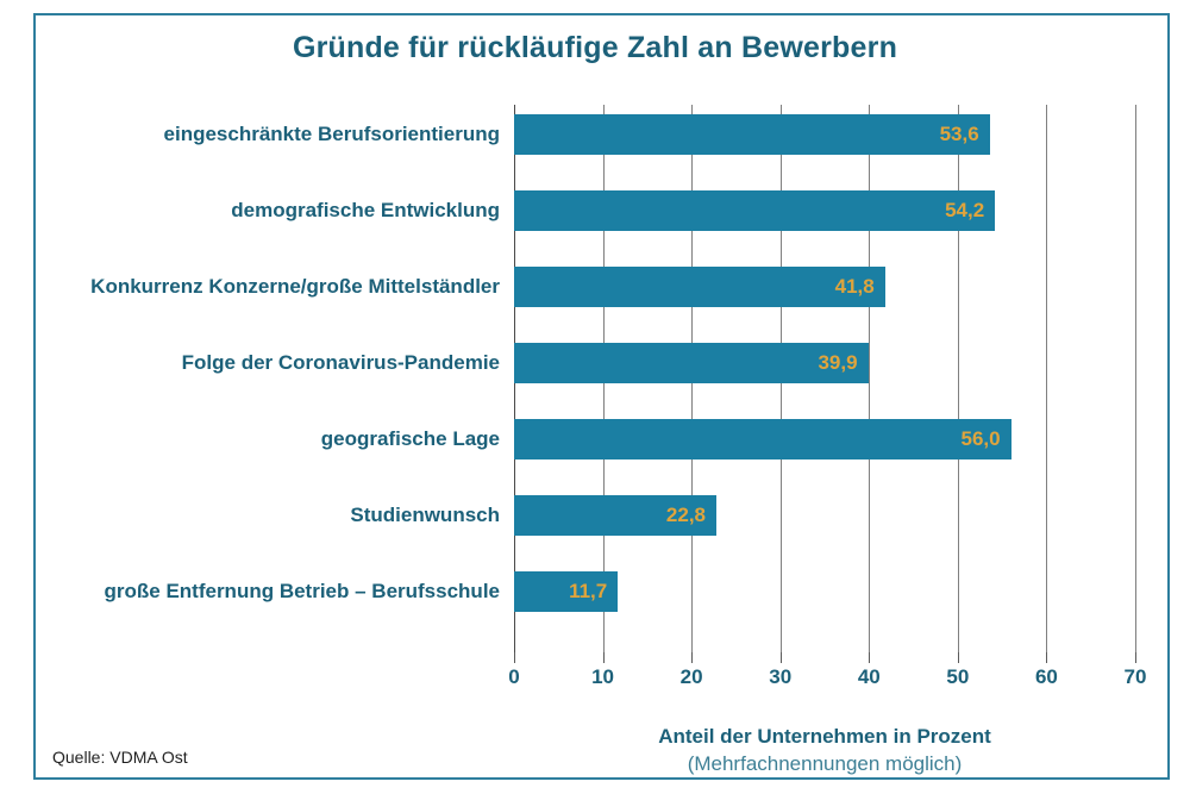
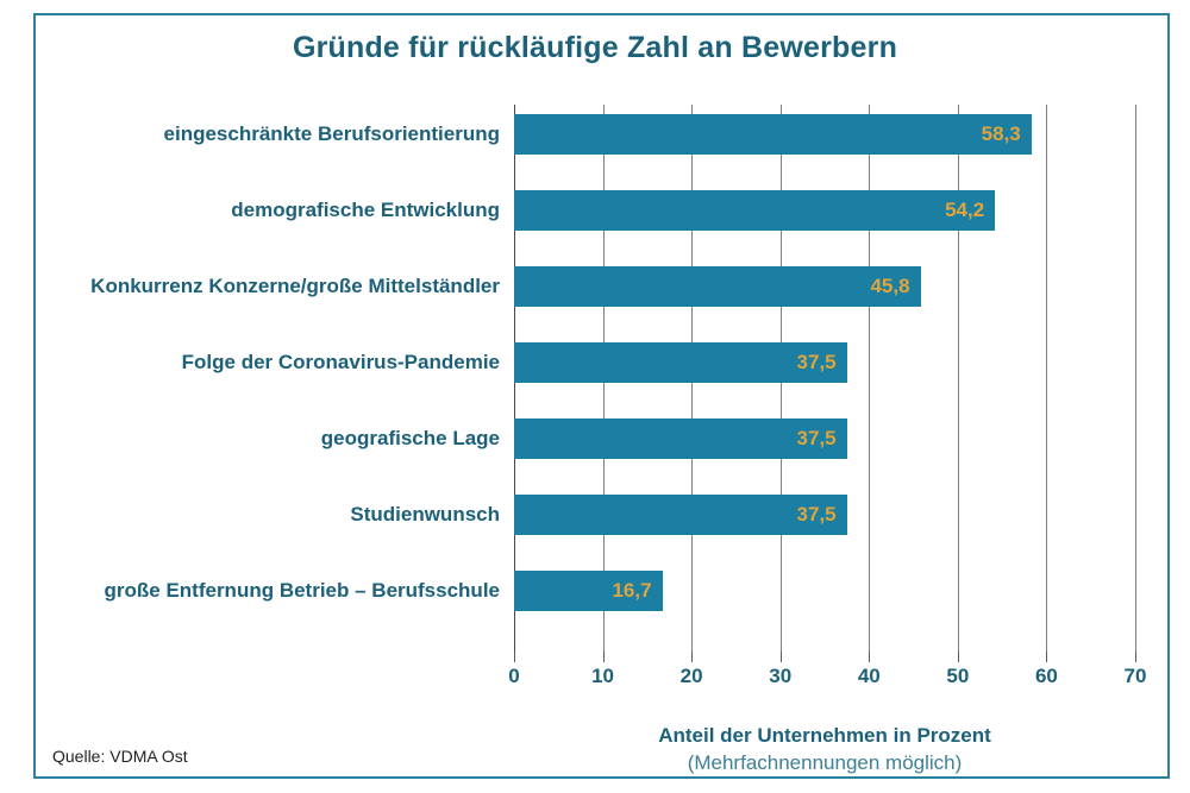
eingeschränkte Berufsorientierung: 53,6 -> 58,3
Konkurrenz Konzerne/große Mittelständler: 41,8 -> 45,8
Folge der Coronavirus-Pandemie: 39,9 -> 37,5
geografische Lage: 56,0 -> 37,5
Studienwunsch: 22,8 -> 37,5
große Entfernung Betrieb – Berufsschule: 11,7 -> 16,7
